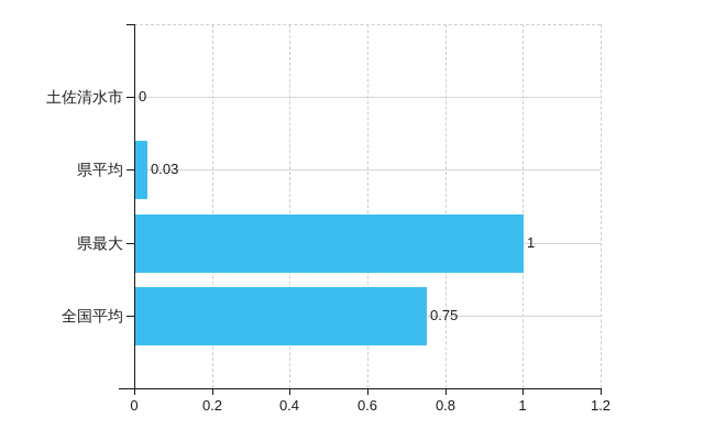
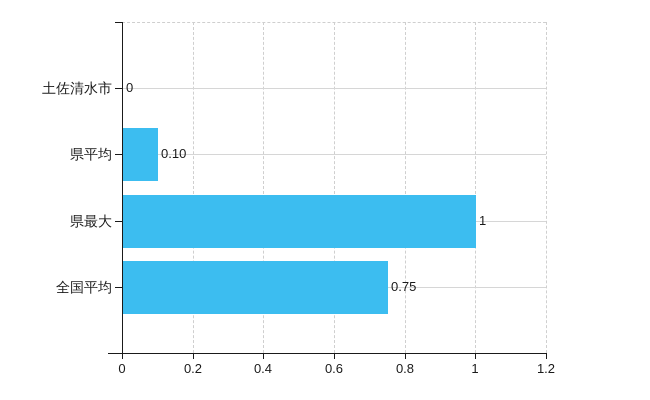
県平均: 0.03 -> 0.10
